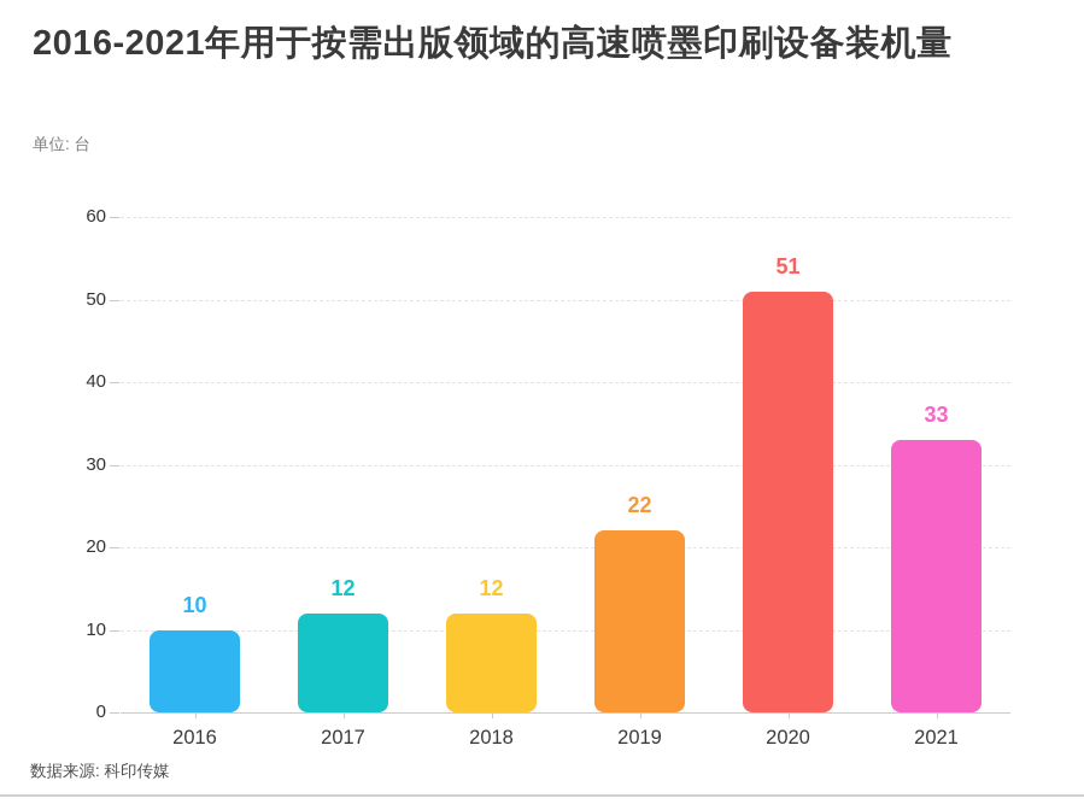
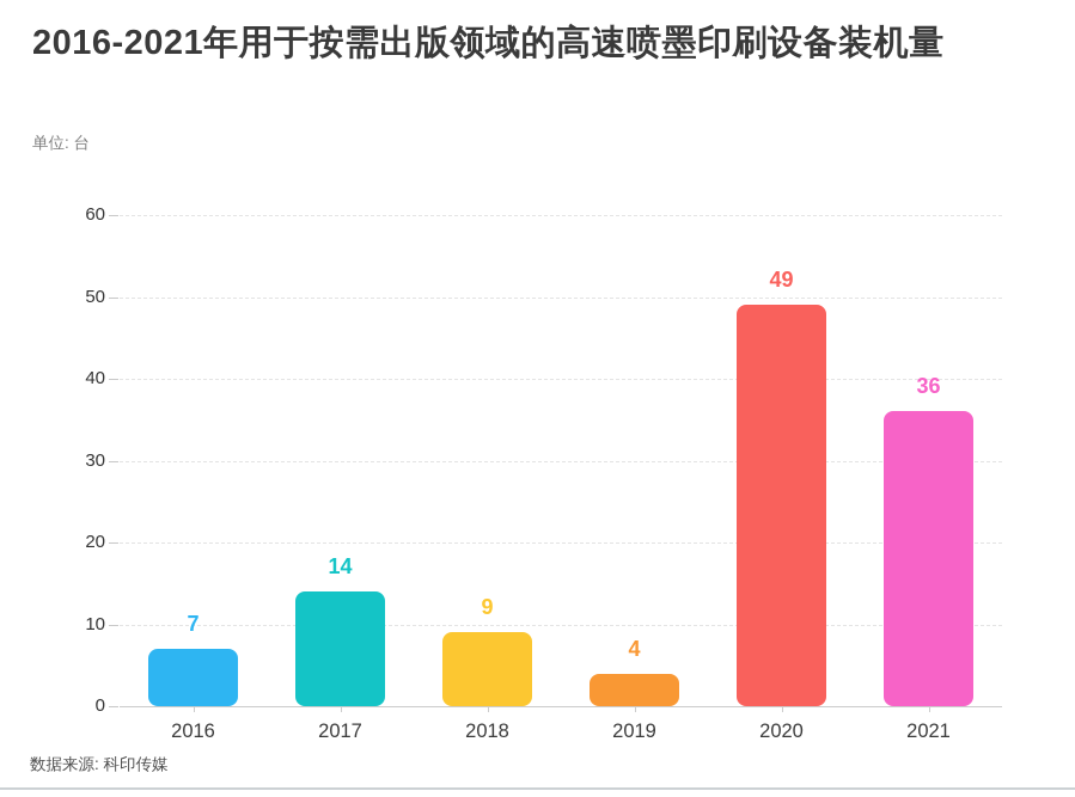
2016: 10 -> 7
2017: 12 -> 14
2018: 12 -> 9
2019: 22 -> 4
2020: 51 -> 49
2021: 33 -> 36
